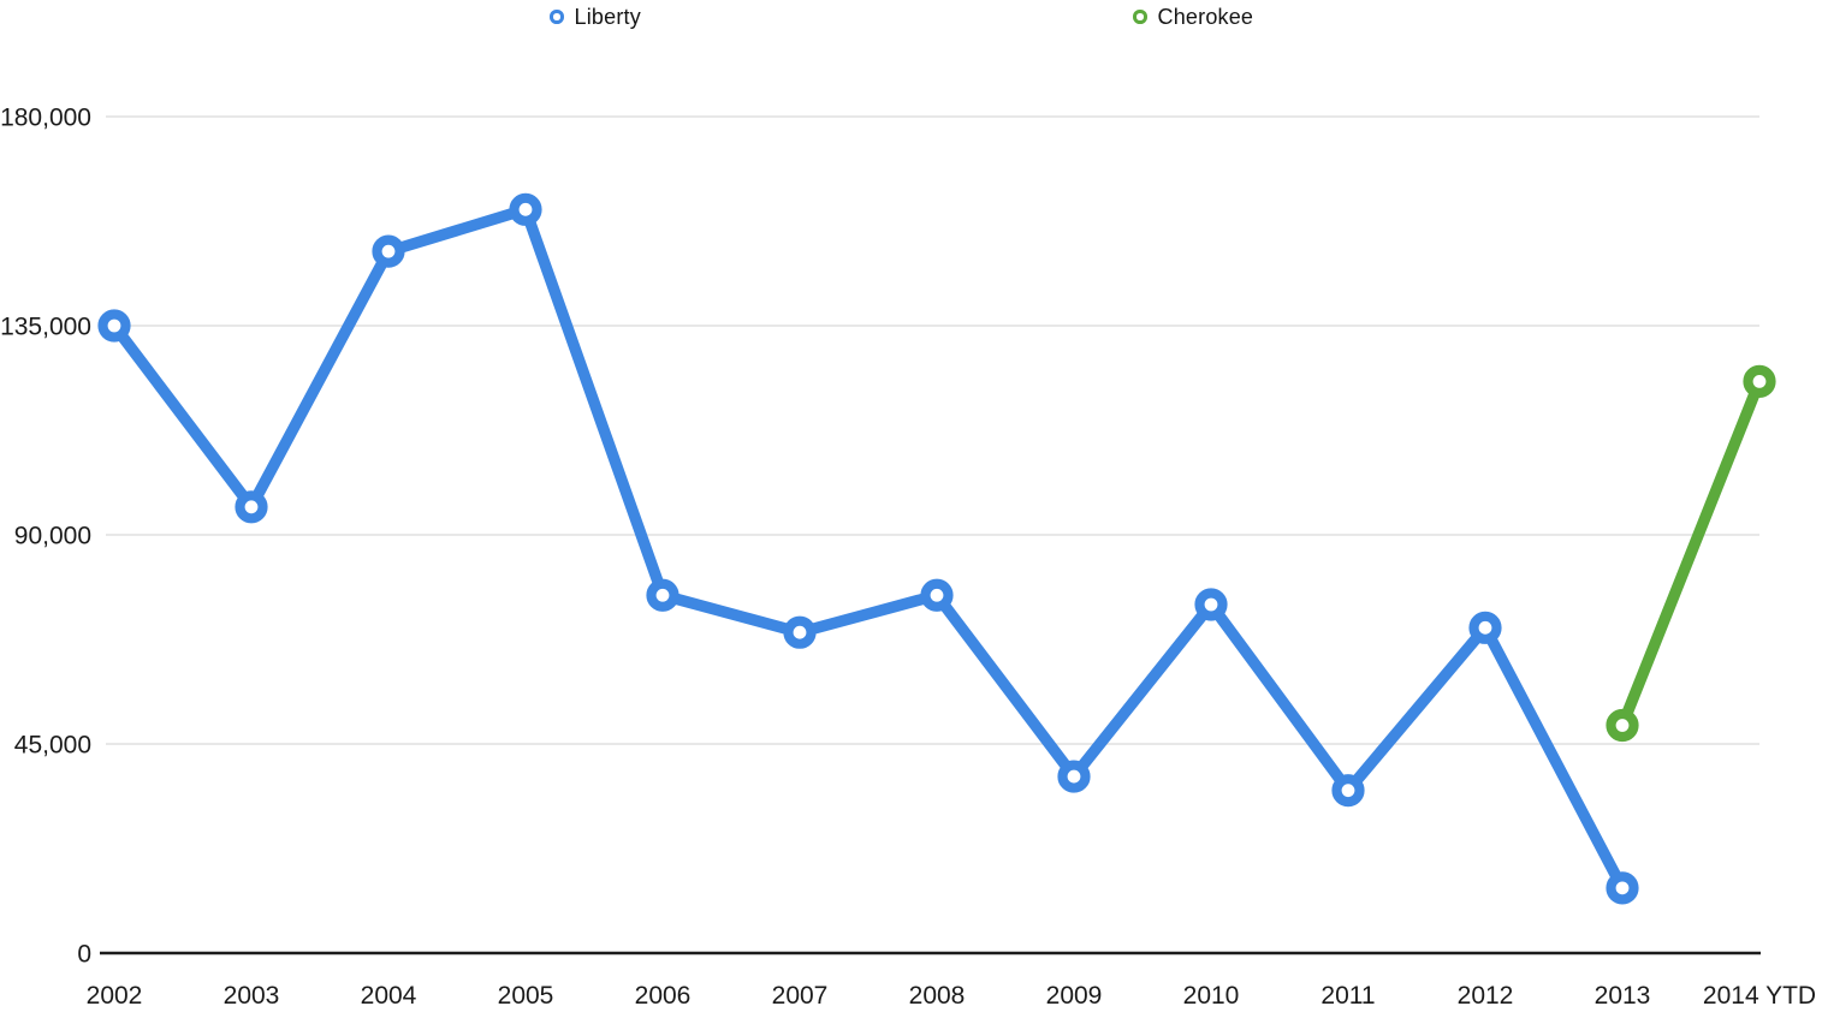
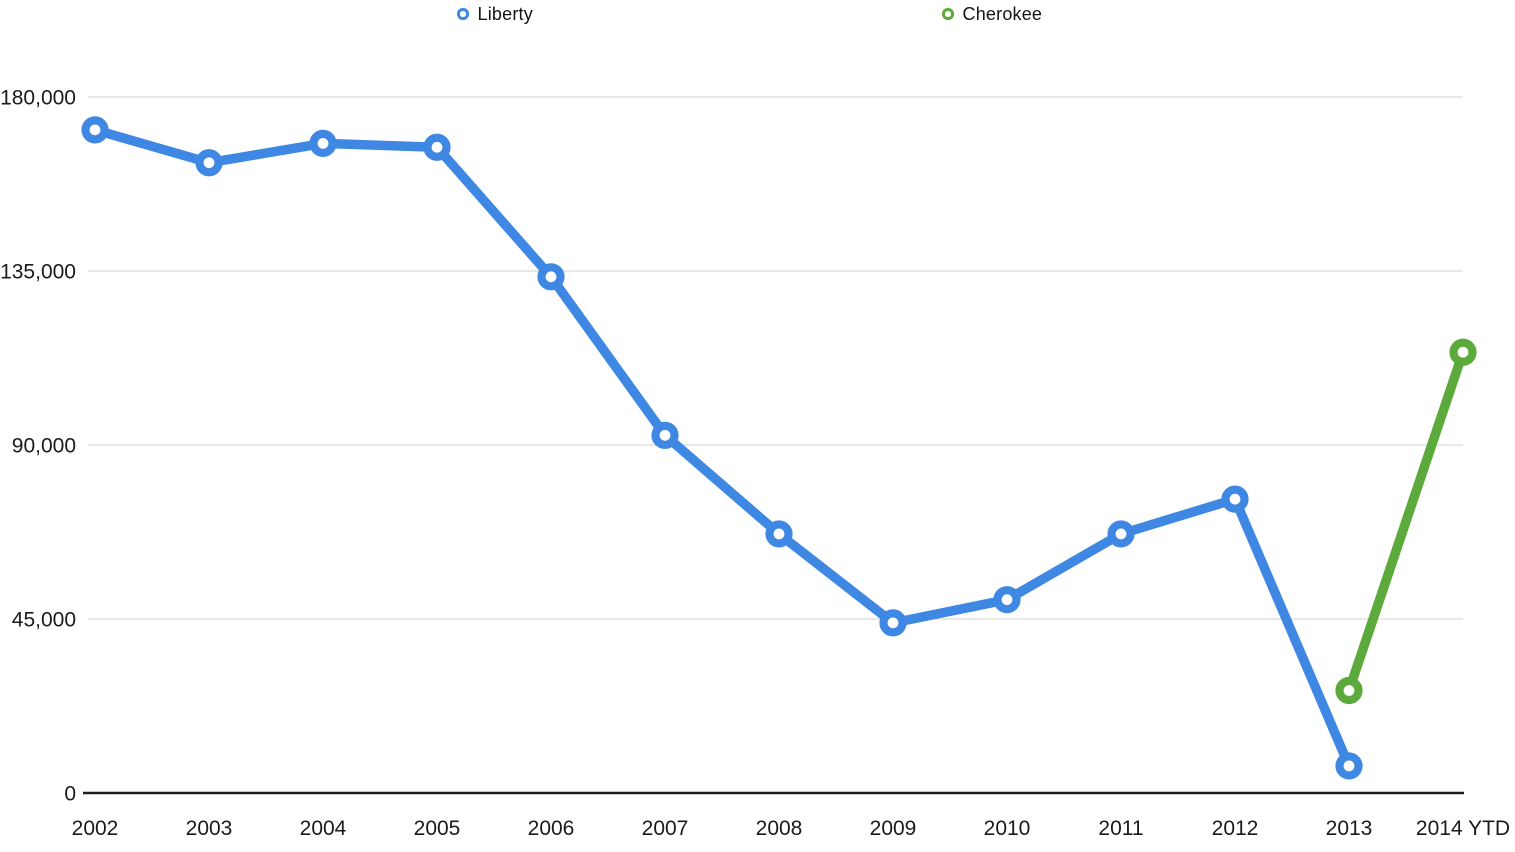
Liberty/2002: 135000 -> 172000
Liberty/2003: 96000 -> 163000
Liberty/2004: 151000 -> 168000
Liberty/2005: 160000 -> 167000
Liberty/2006: 77000 -> 134000
Liberty/2007: 69000 -> 92000
Liberty/2008: 77000 -> 67000
Liberty/2009: 38000 -> 44000
Liberty/2010: 75000 -> 50000
Liberty/2011: 35000 -> 67000
Liberty/2012: 70000 -> 76000
Liberty/2013: 14000 -> 7000
Cherokee/2013: 49000 -> 26000
Cherokee/2014 YTD: 123000 -> 114000
